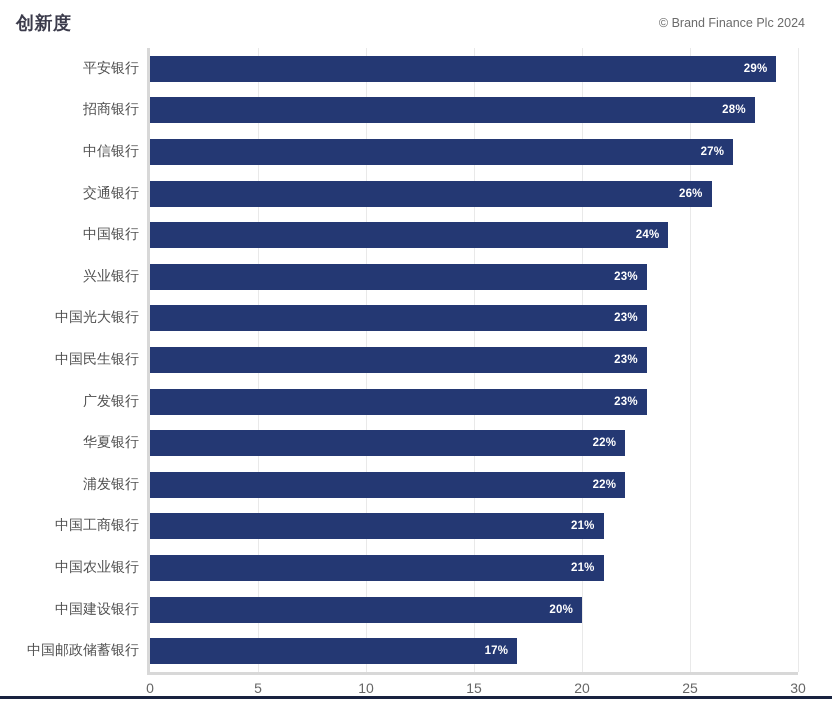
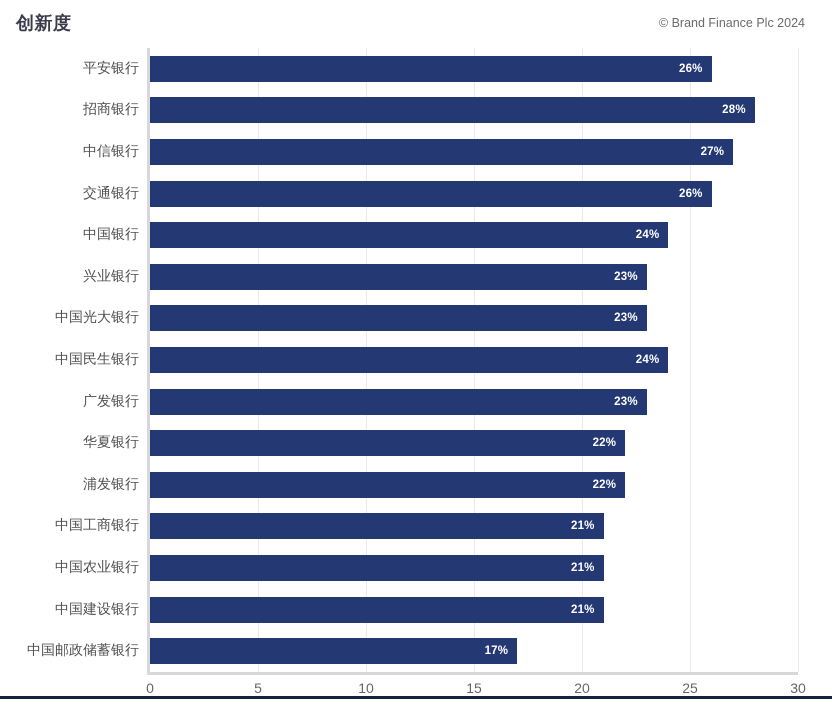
平安银行: 29% -> 26%
中国民生银行: 23% -> 24%
中国建设银行: 20% -> 21%
